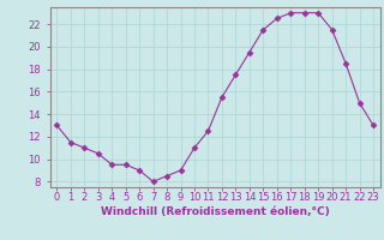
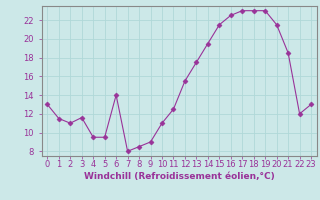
3: 10.5 -> 11.6
6: 9.0 -> 14.0
22: 15.0 -> 12.0
